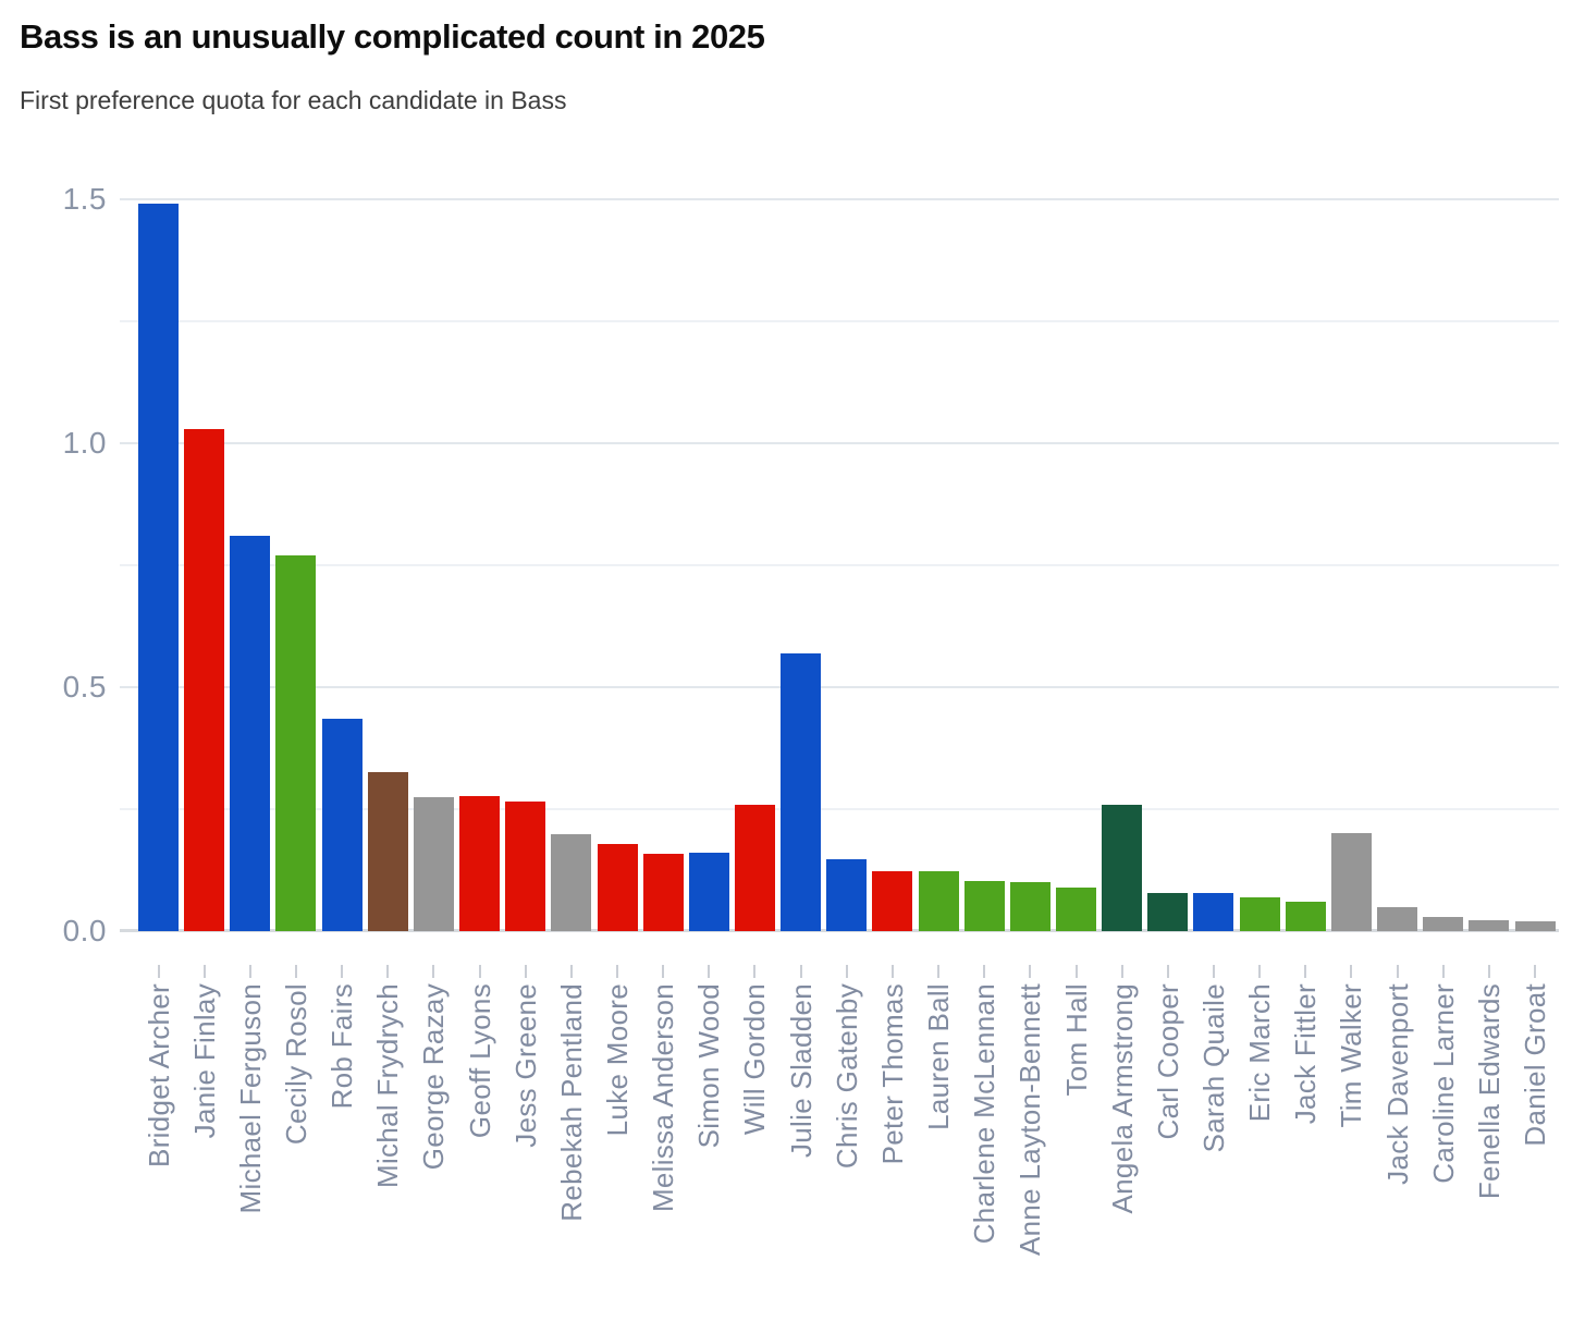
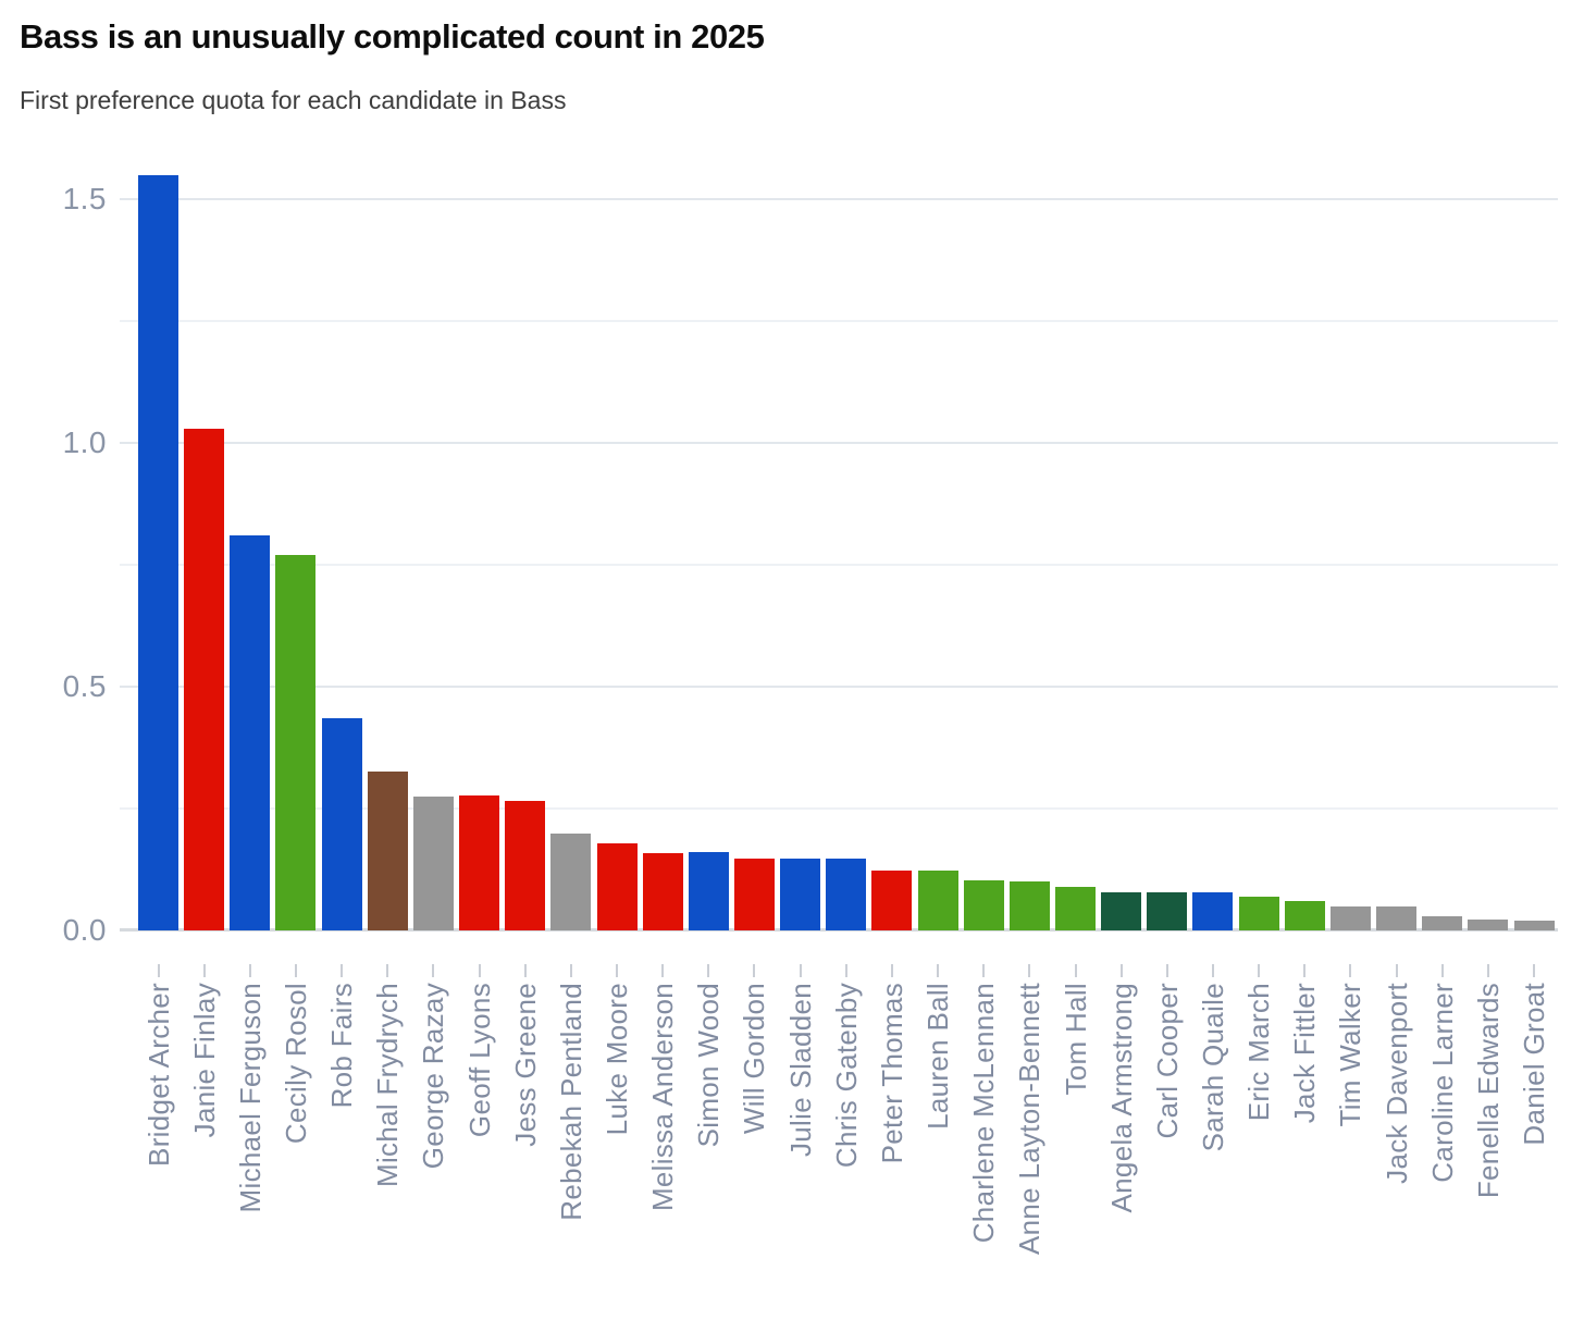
Bridget Archer: 1.49 -> 1.55
Will Gordon: 0.26 -> 0.15
Julie Sladden: 0.57 -> 0.15
Angela Armstrong: 0.26 -> 0.08
Tim Walker: 0.20 -> 0.05
